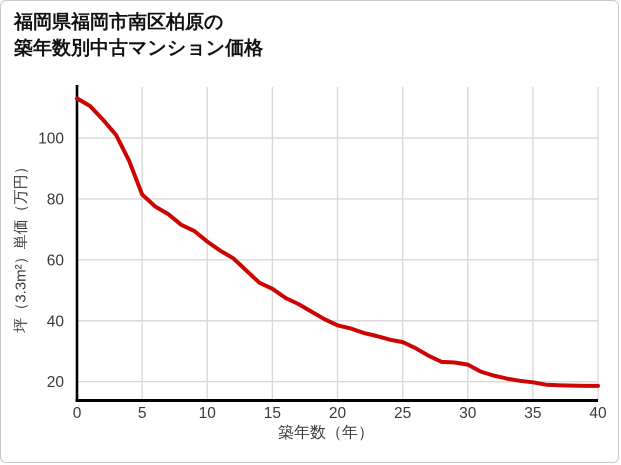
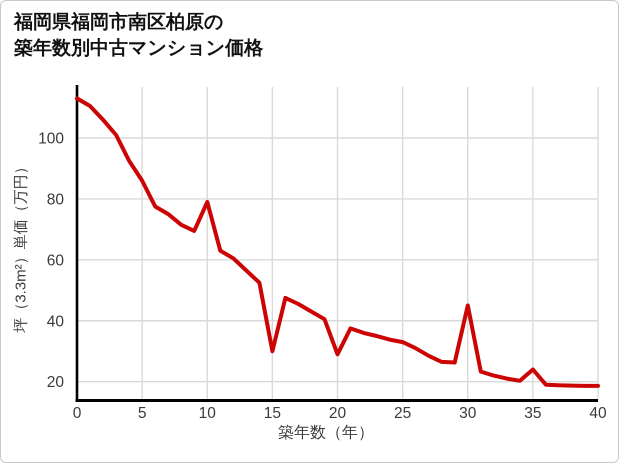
5: 82 -> 86
10: 66 -> 79
15: 50 -> 30
20: 38 -> 29
30: 26 -> 45
35: 20 -> 24
